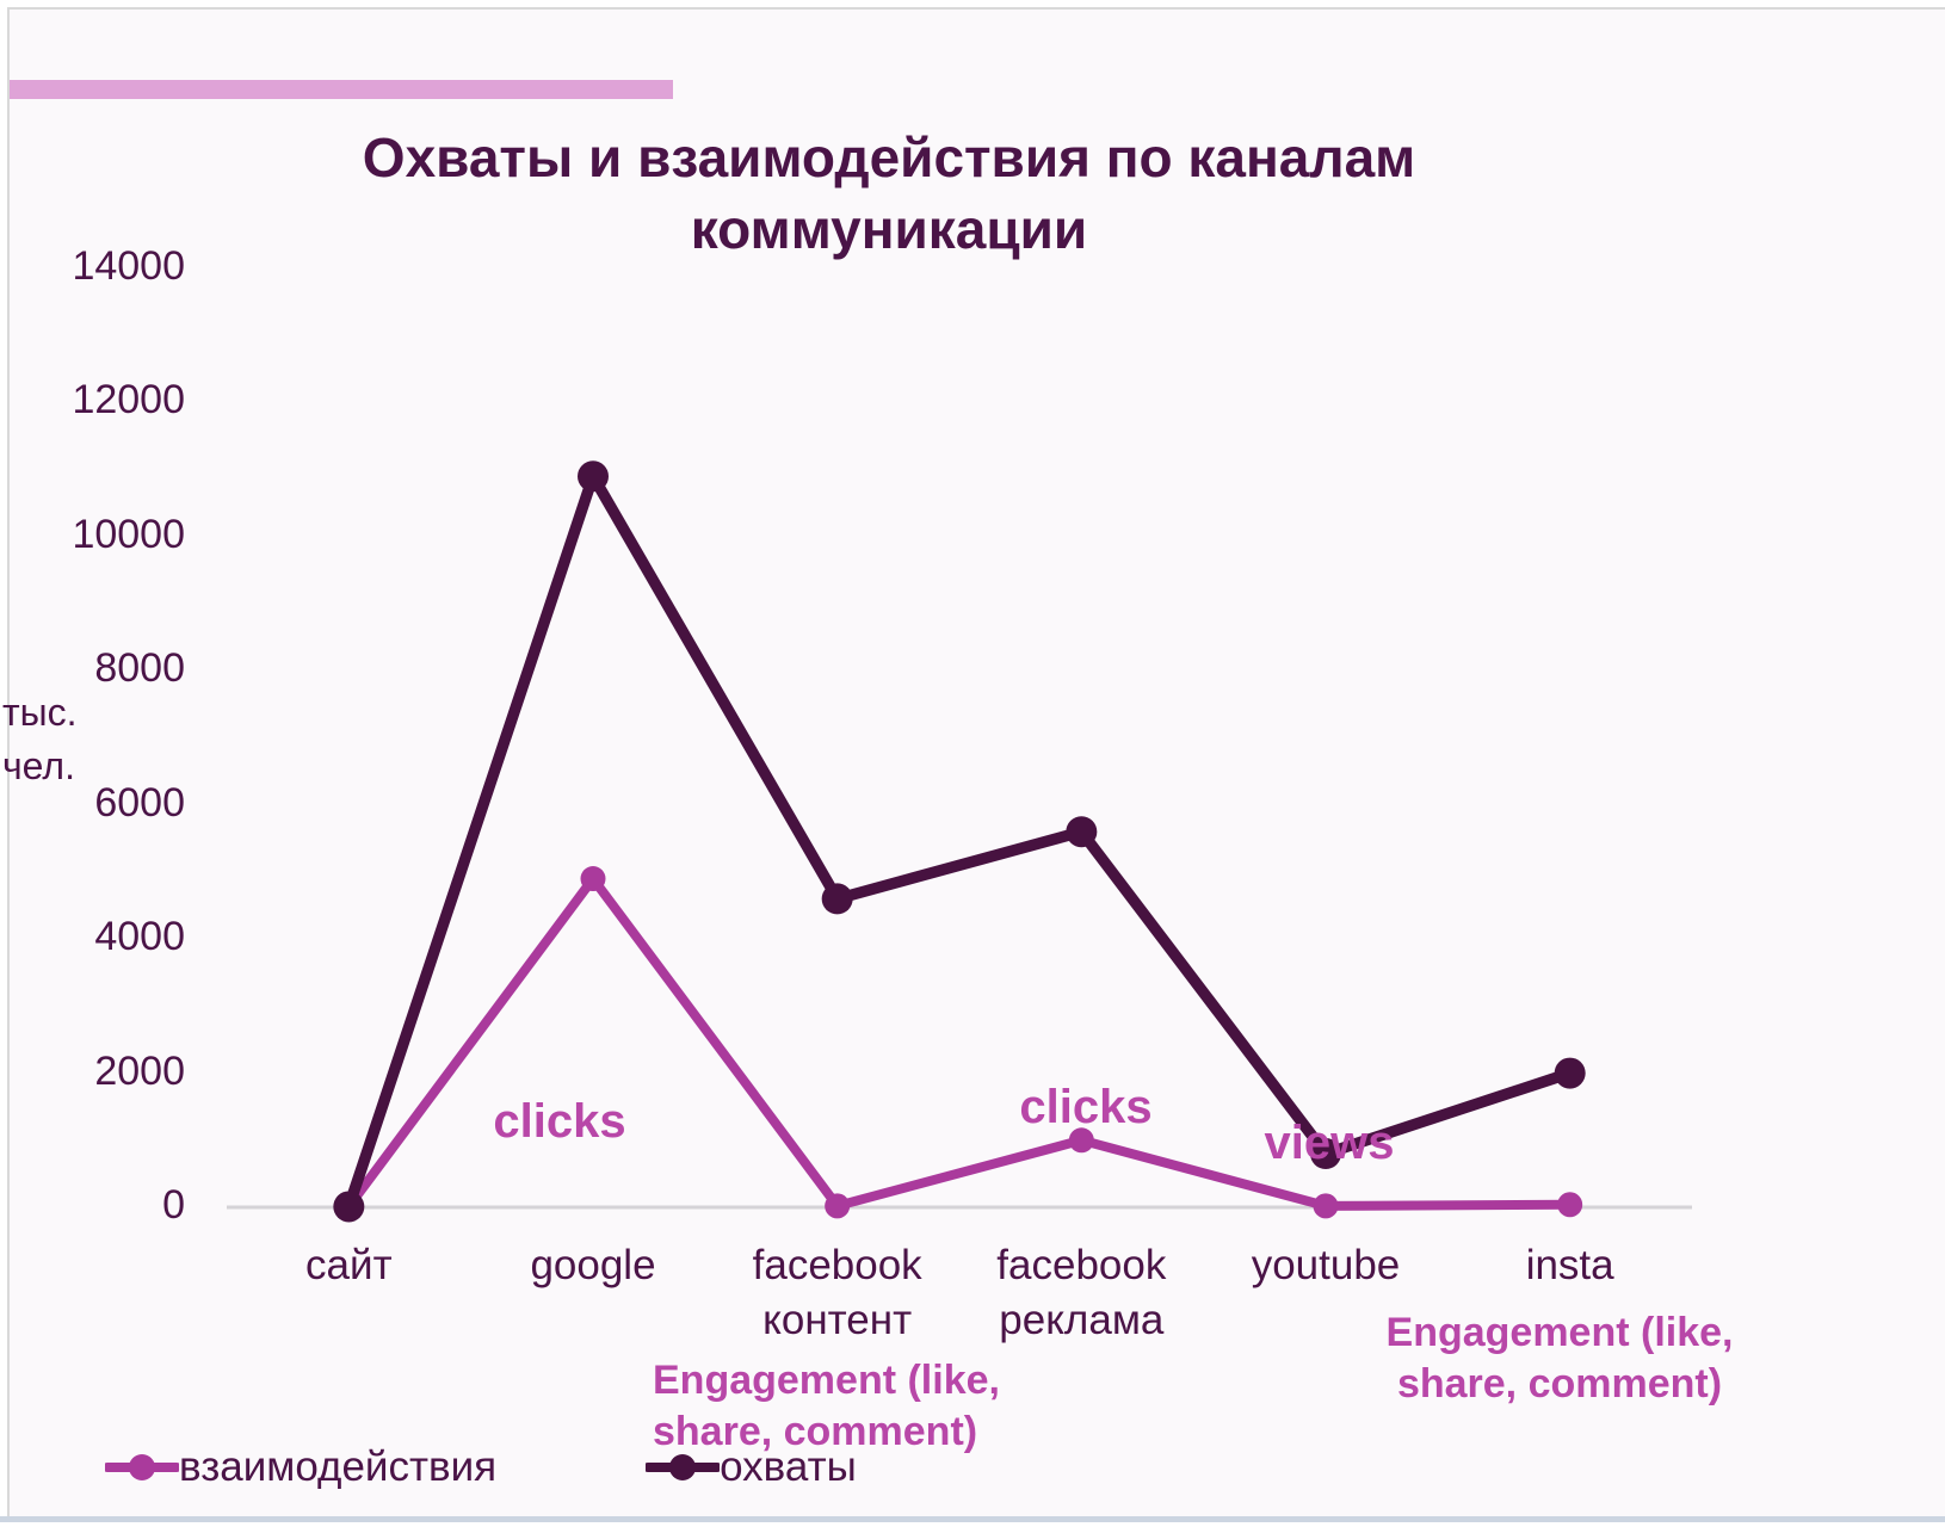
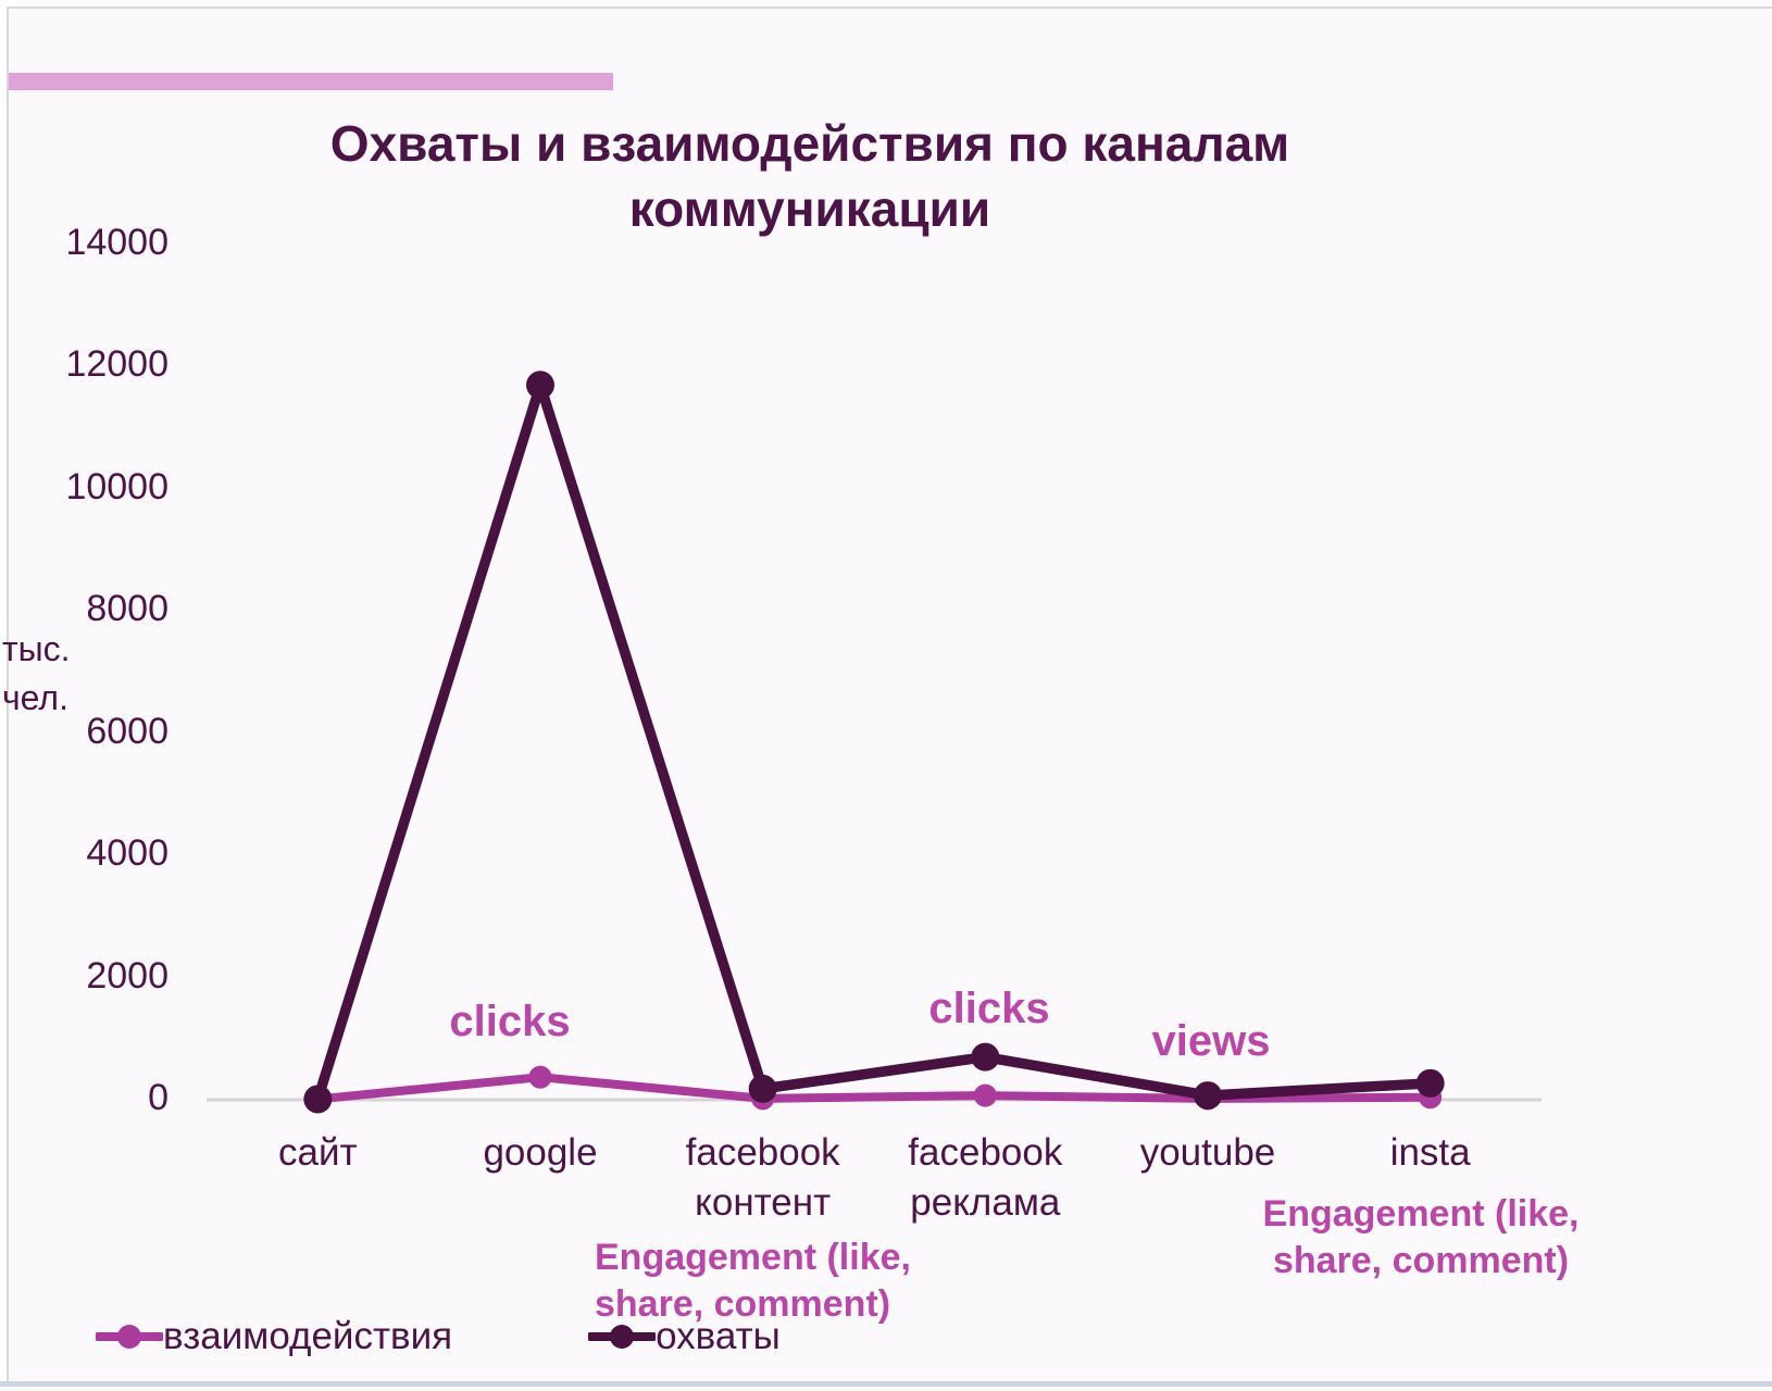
взаимодействия/google: 4900 -> 400
охваты/google: 10900 -> 11700
охваты/facebook контент: 4600 -> 200
взаимодействия/facebook реклама: 1000 -> 100
охваты/facebook реклама: 5600 -> 700
охваты/youtube: 800 -> 100
охваты/insta: 2000 -> 300
